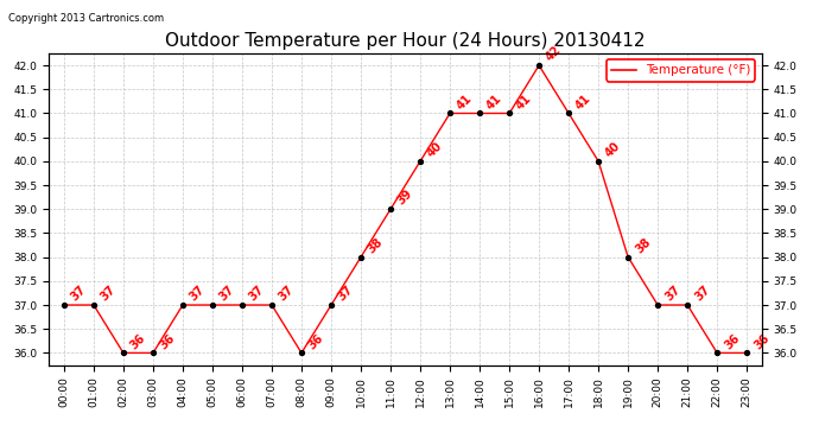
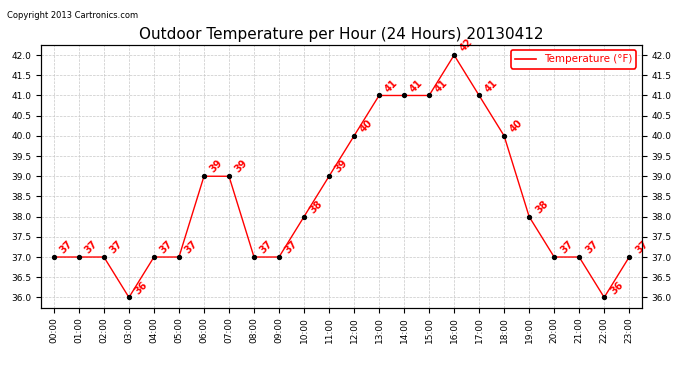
02:00: 36 -> 37
06:00: 37 -> 39
07:00: 37 -> 39
08:00: 36 -> 37
23:00: 36 -> 37
